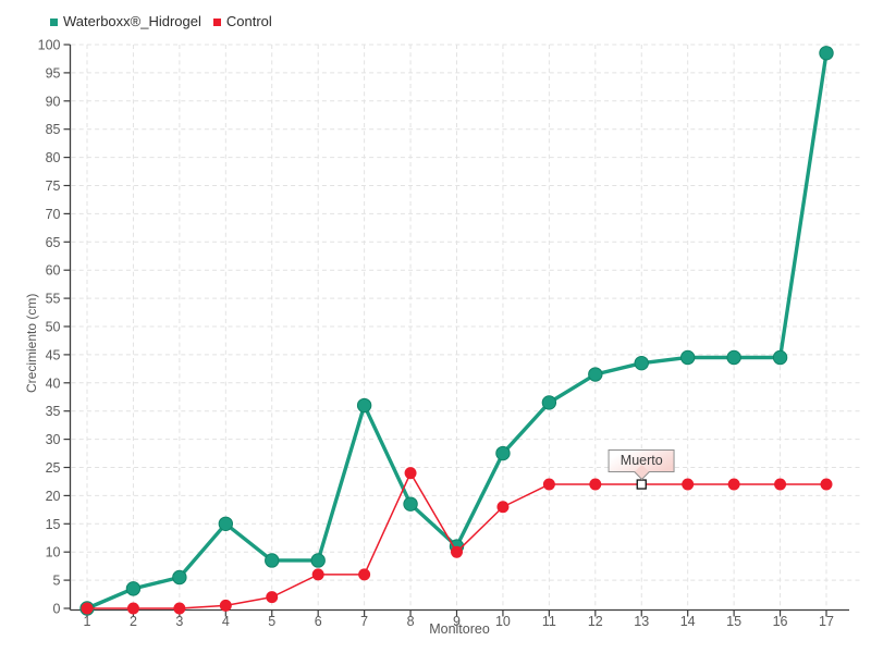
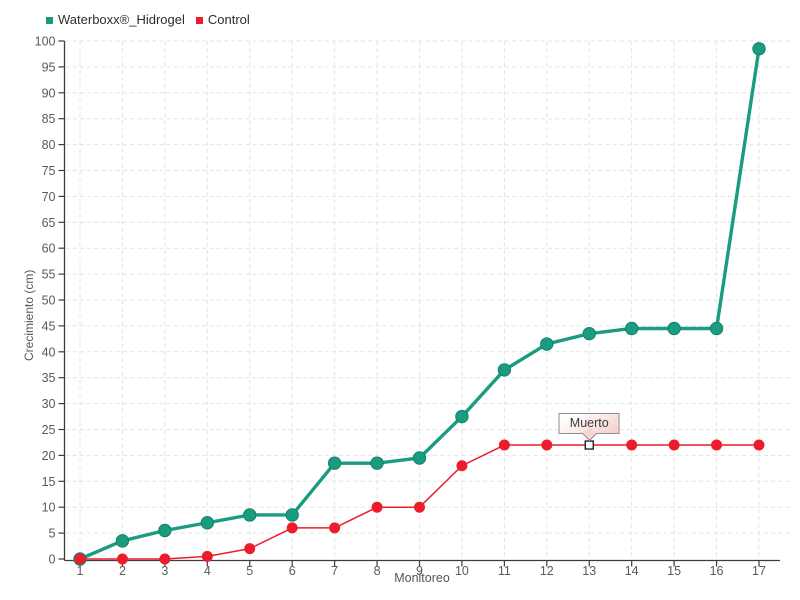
Waterboxx®_Hidrogel/4: 15 -> 7
Waterboxx®_Hidrogel/7: 36 -> 18
Control/8: 24 -> 10
Waterboxx®_Hidrogel/9: 11 -> 20
